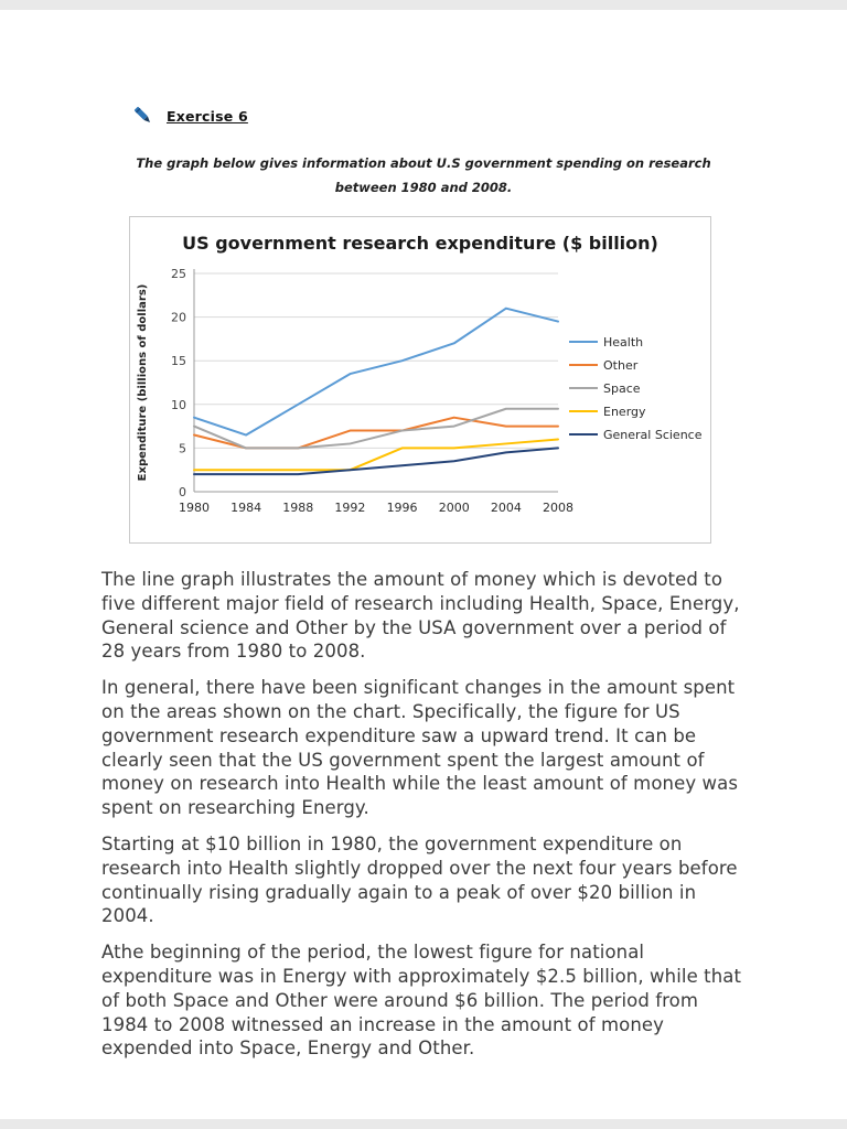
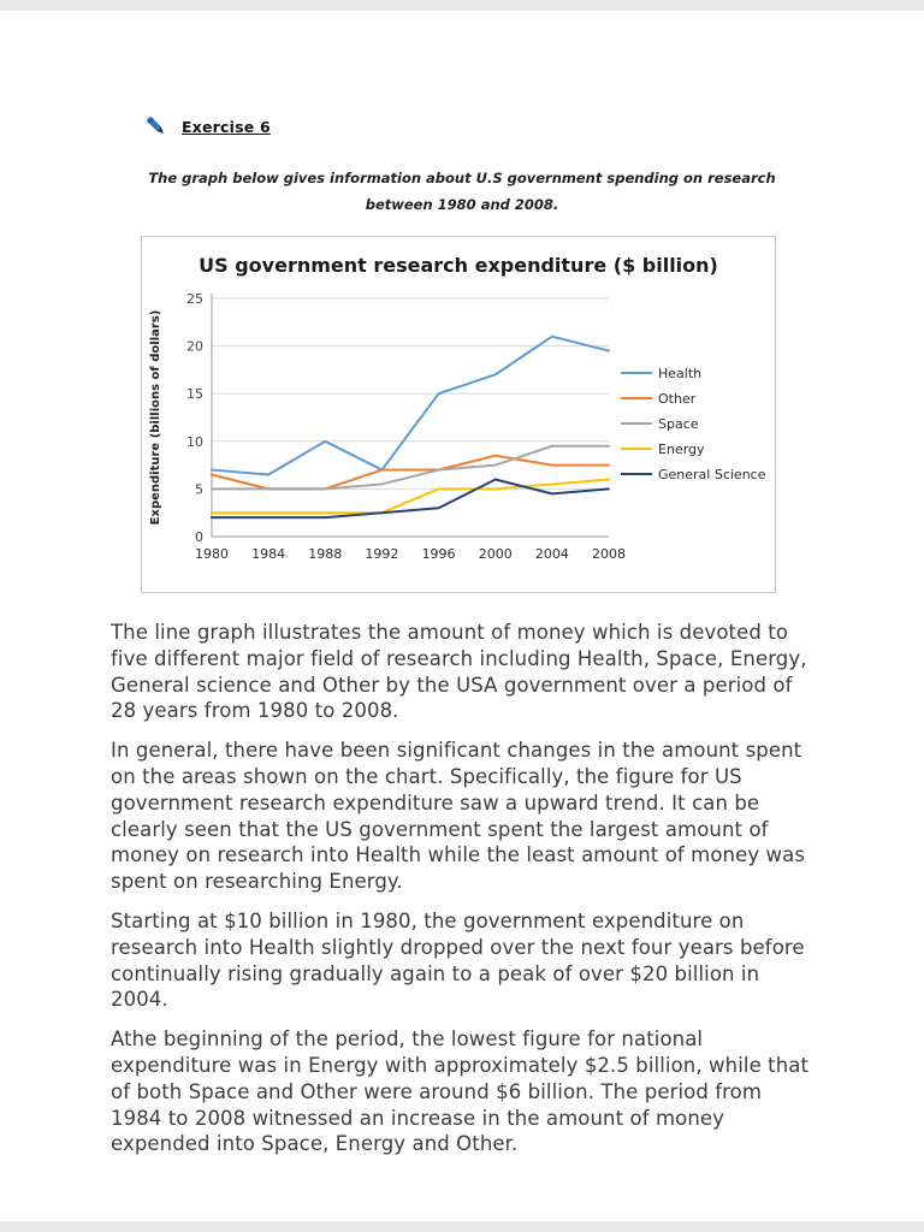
Health/1980: 8 -> 7
Space/1980: 8 -> 5
Health/1992: 14 -> 7
General Science/2000: 4 -> 6
